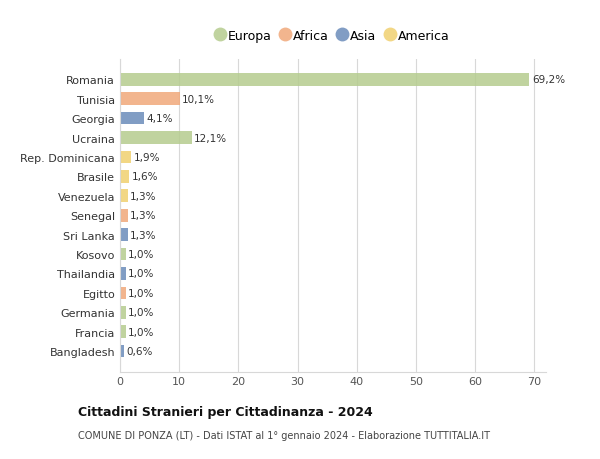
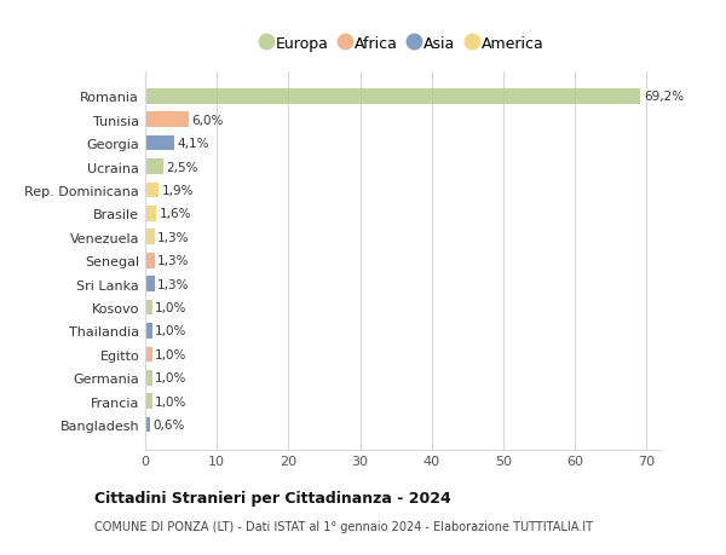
Tunisia: 10,1% -> 6,0%
Ucraina: 12,1% -> 2,5%
